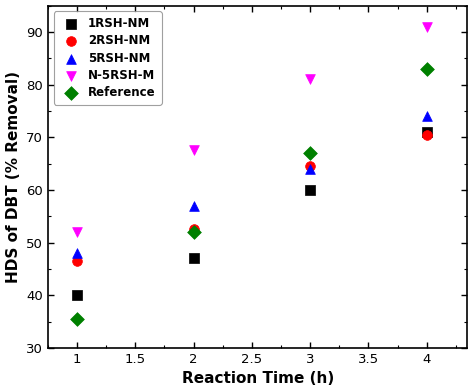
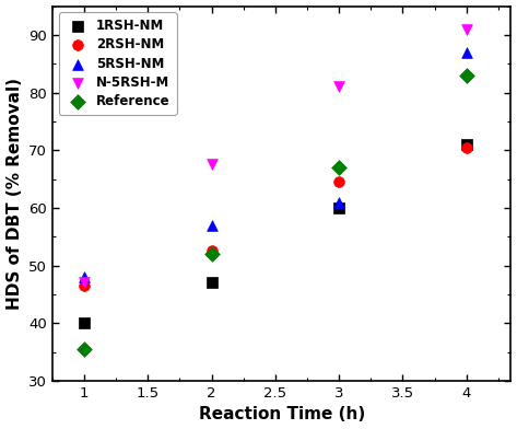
N-5RSH-M/1: 52.0 -> 47.0
5RSH-NM/3: 64 -> 61
5RSH-NM/4: 74 -> 87
